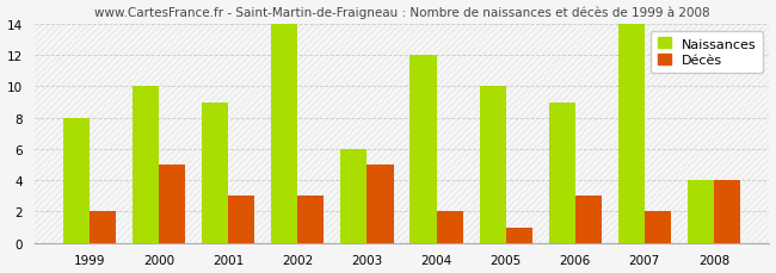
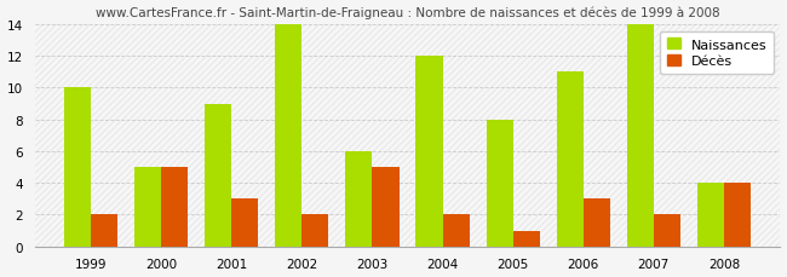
Naissances/1999: 8 -> 10
Naissances/2000: 10 -> 5
Décès/2002: 3 -> 2
Naissances/2005: 10 -> 8
Naissances/2006: 9 -> 11
